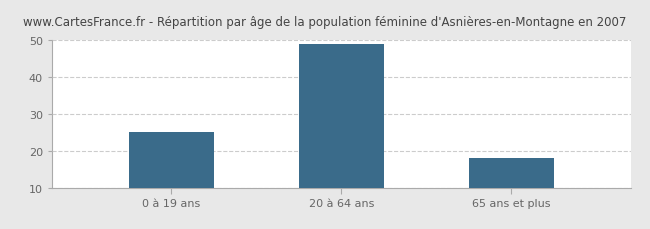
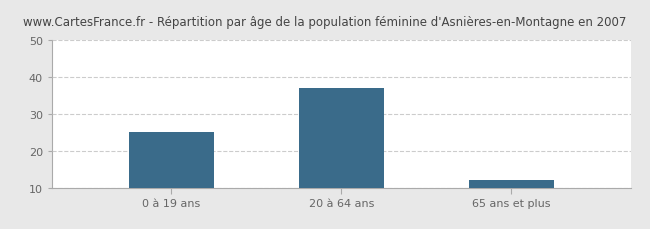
20 à 64 ans: 49 -> 37
65 ans et plus: 18 -> 12
